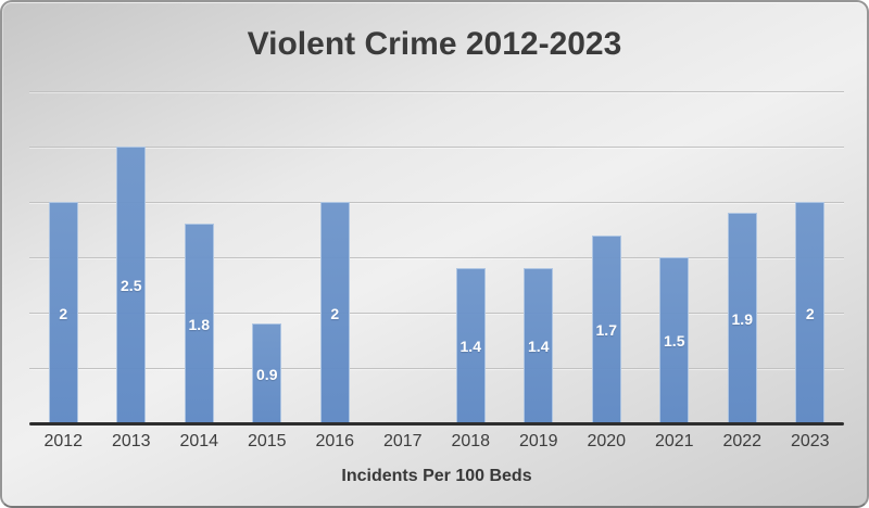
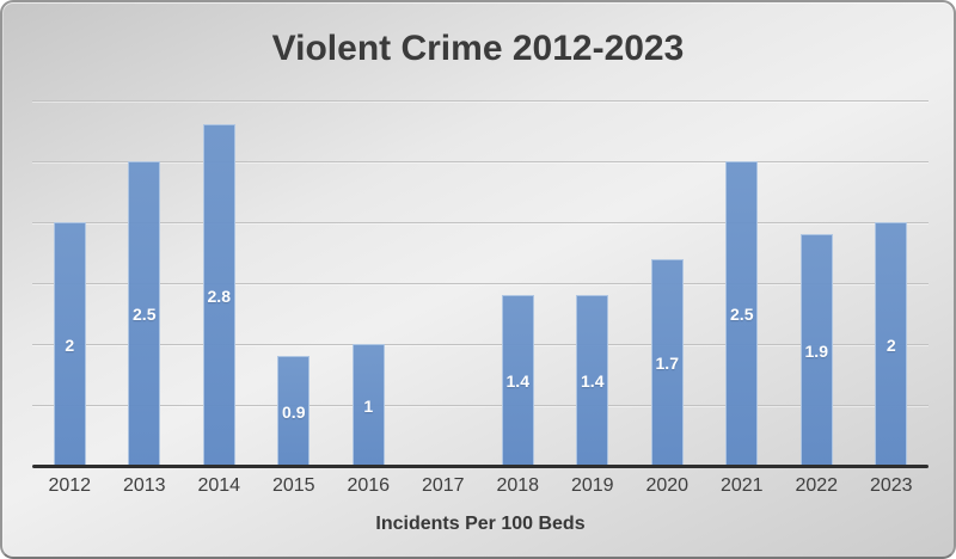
2014: 1.8 -> 2.8
2016: 2 -> 1
2021: 1.5 -> 2.5
